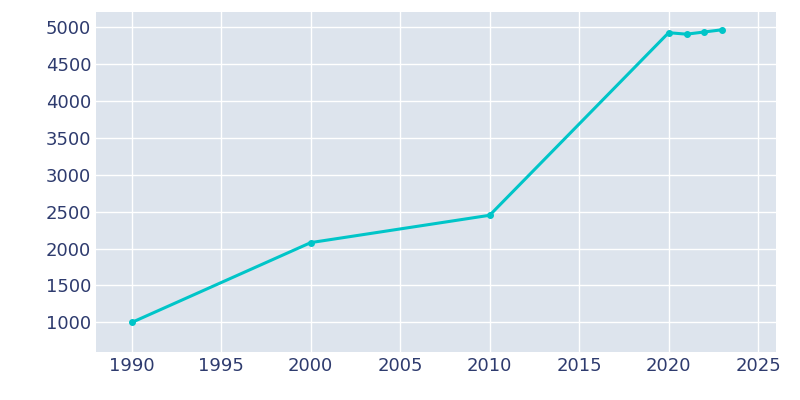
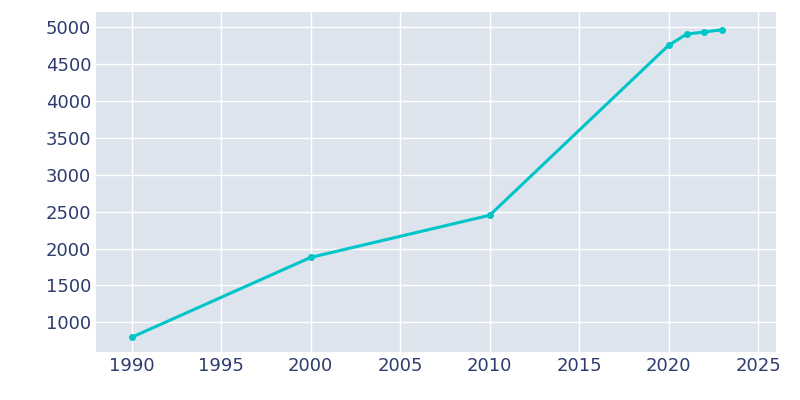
1990: 1000 -> 800
2000: 2080 -> 1880
2020: 4920 -> 4750
